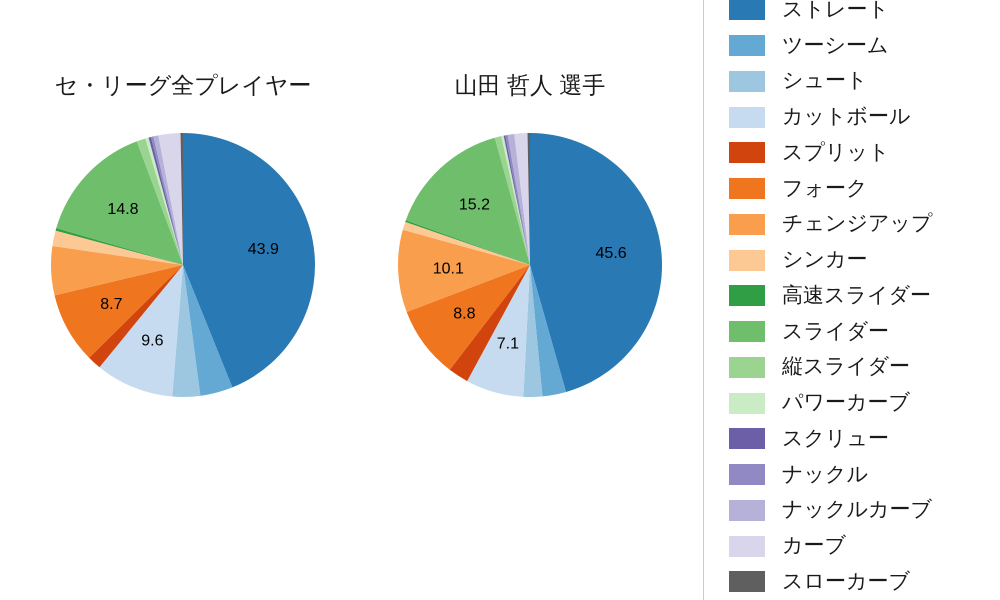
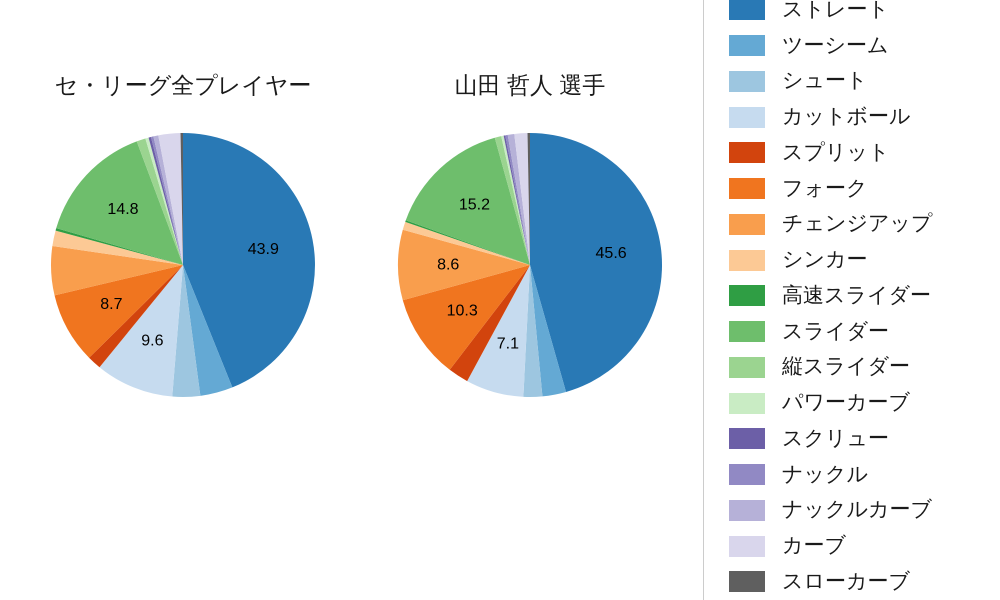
山田 哲人 選手/フォーク: 8.8 -> 10.3
山田 哲人 選手/チェンジアップ: 10.1 -> 8.6
